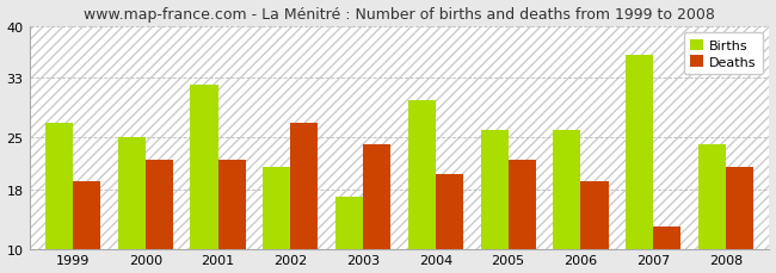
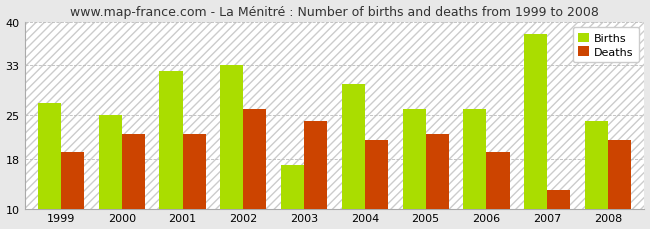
Births/2002: 21 -> 33
Deaths/2002: 27 -> 26
Deaths/2004: 20 -> 21
Births/2007: 36 -> 38
